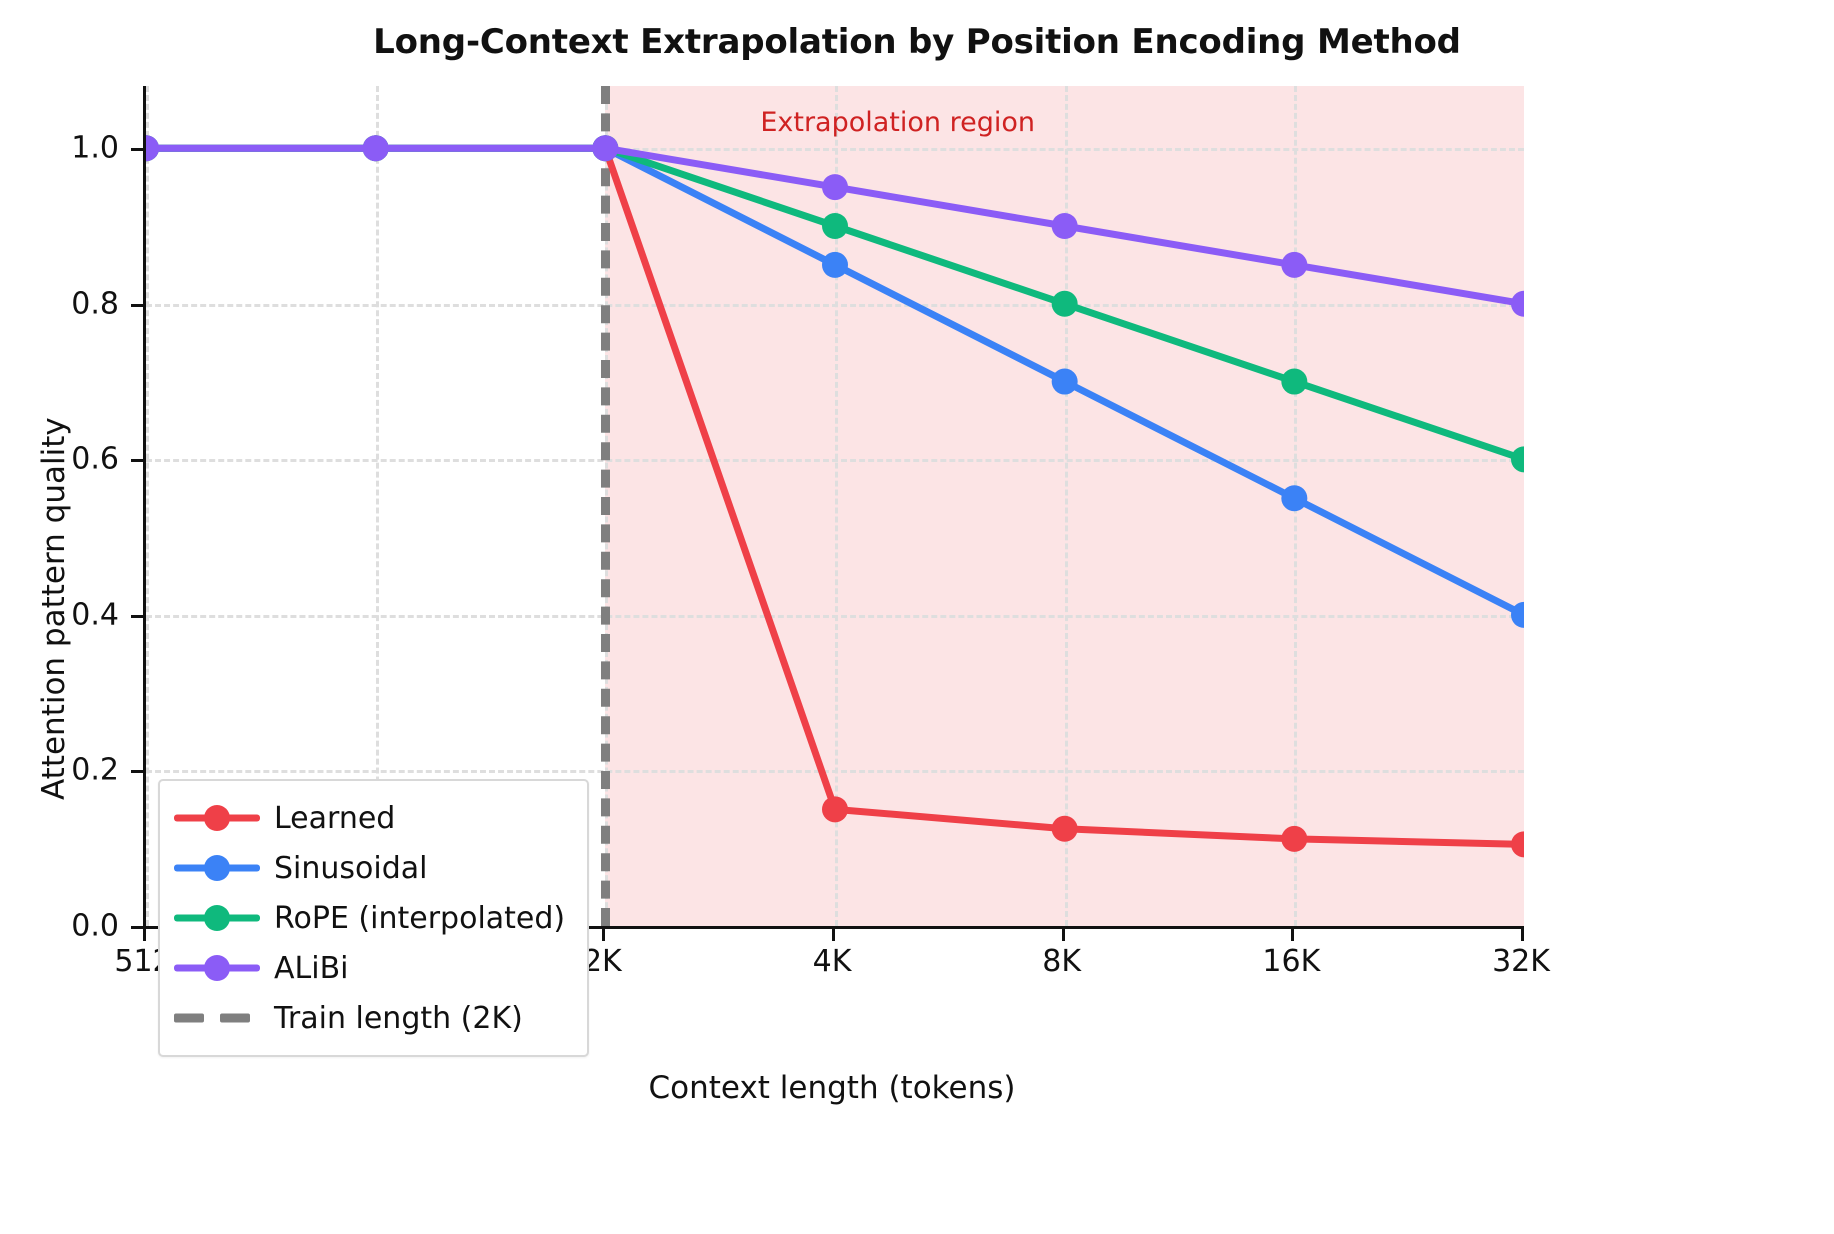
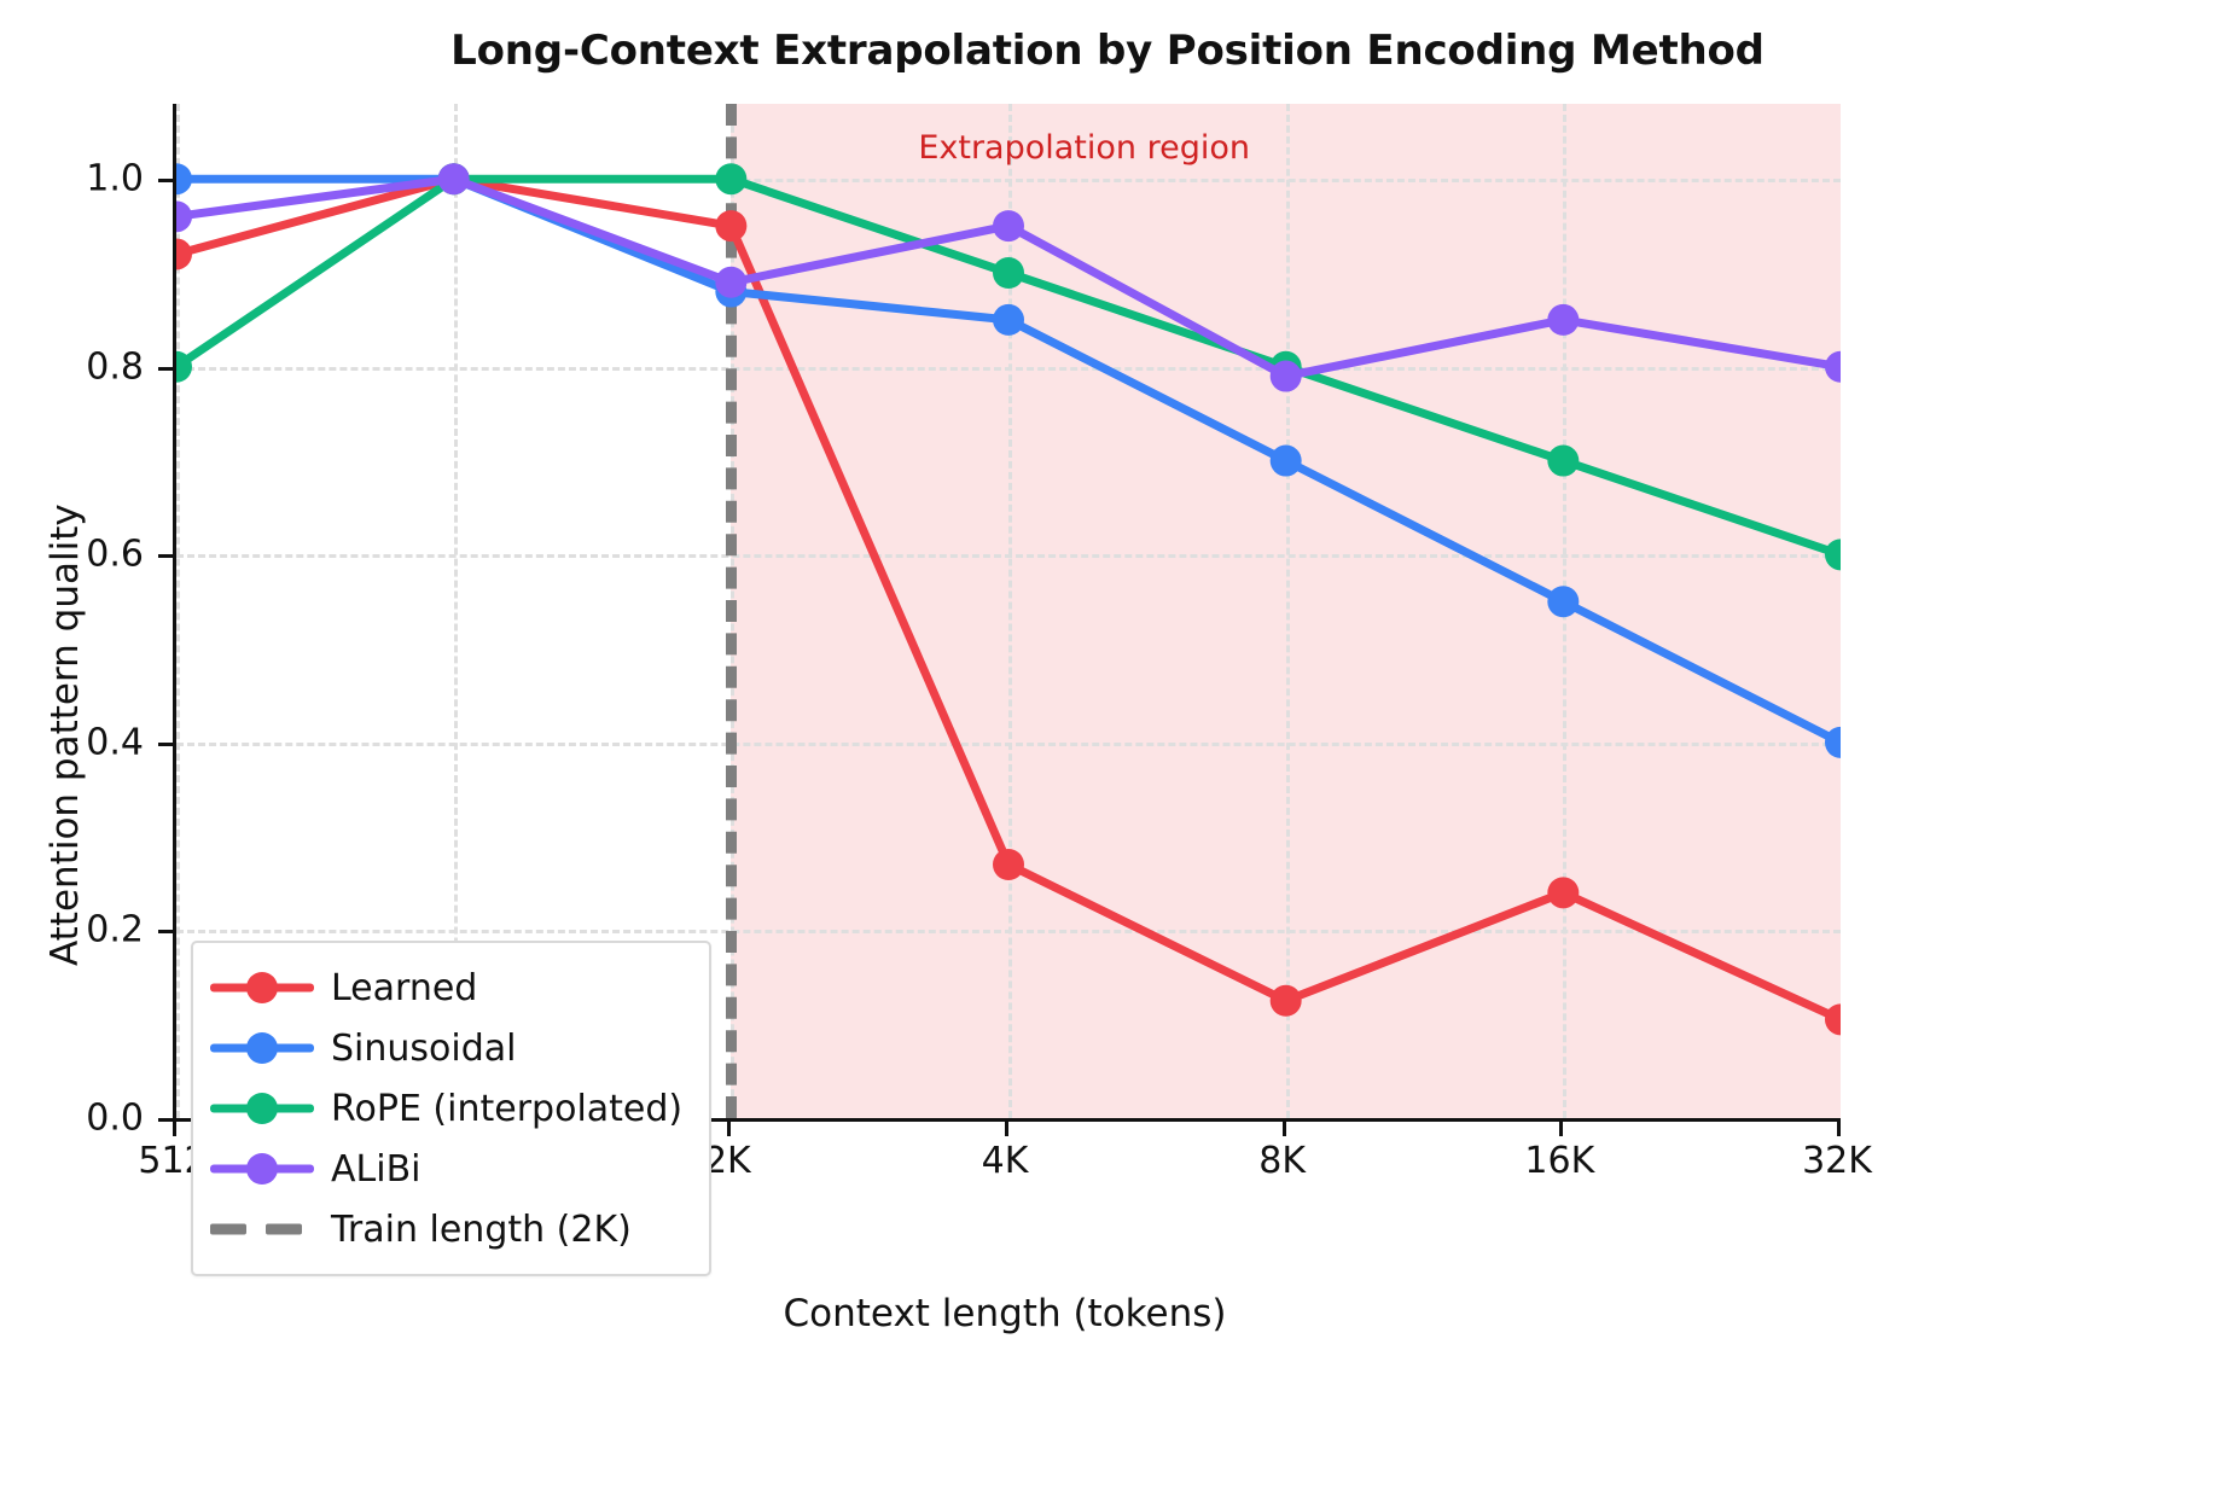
Learned/512: 1.00 -> 0.92
RoPE (interpolated)/512: 1.0 -> 0.8
ALiBi/512: 1.00 -> 0.96
Learned/2K: 1.00 -> 0.95
Sinusoidal/2K: 1.00 -> 0.88
ALiBi/2K: 1.00 -> 0.89
Learned/4K: 0.15 -> 0.27
ALiBi/8K: 0.90 -> 0.79
Learned/16K: 0.11 -> 0.24
